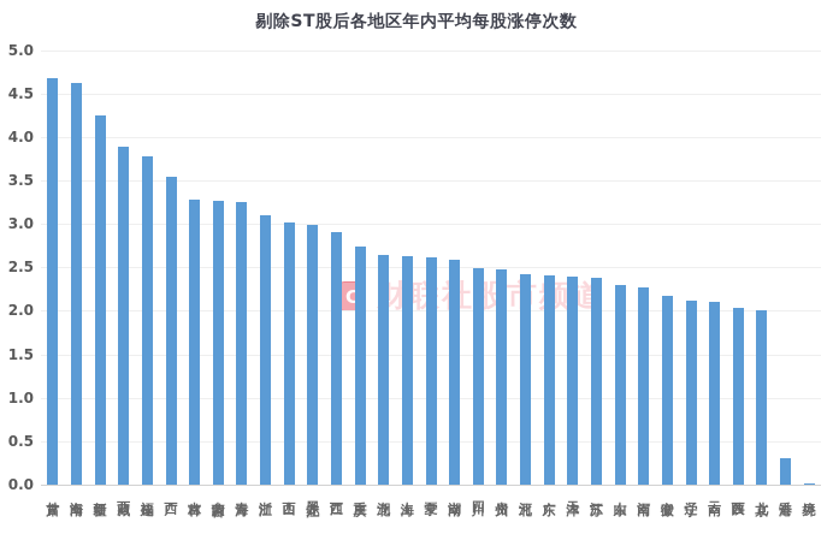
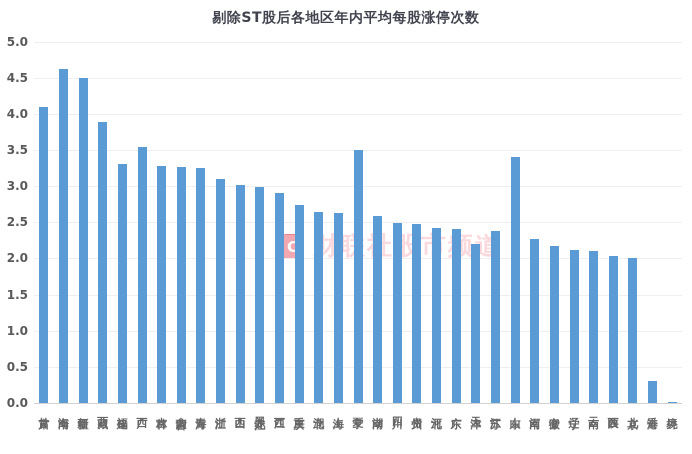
甘肃: 4.7 -> 4.1
新疆: 4.2 -> 4.5
福建: 3.8 -> 3.3
宁夏: 2.6 -> 3.5
天津: 2.4 -> 2.2
山东: 2.3 -> 3.4
